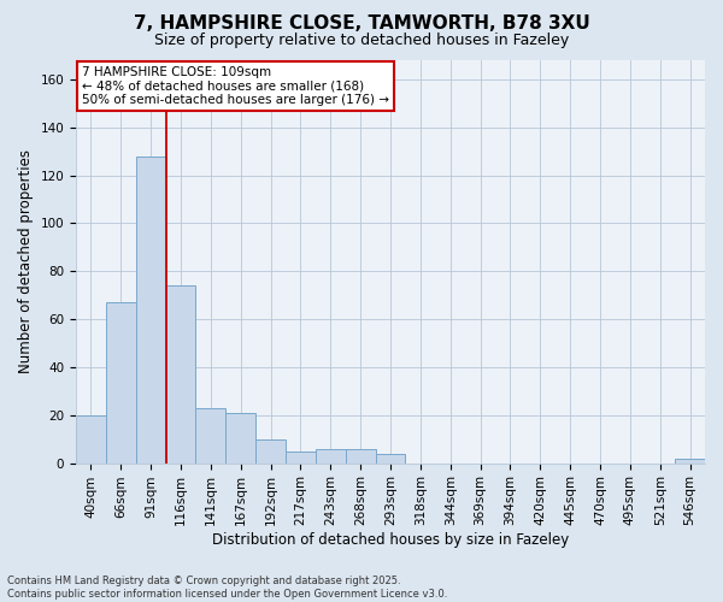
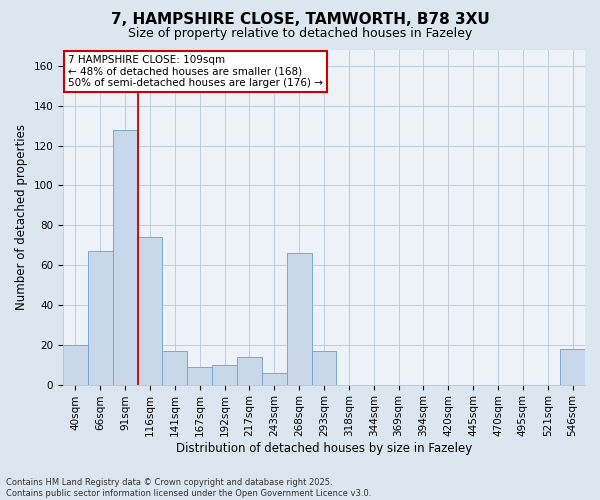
141sqm: 23 -> 17
167sqm: 21 -> 9
217sqm: 5 -> 14
268sqm: 6 -> 66
293sqm: 4 -> 17
546sqm: 2 -> 18
